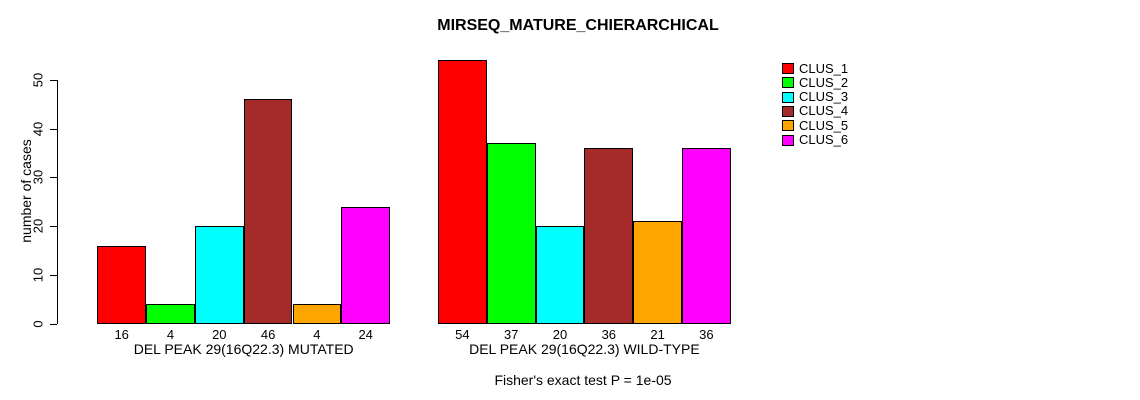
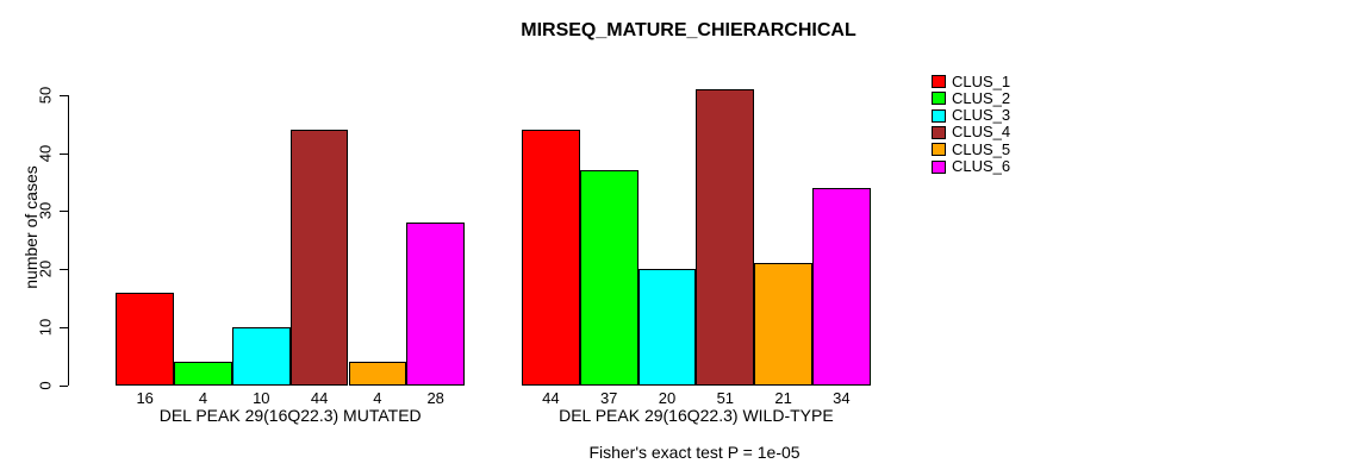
CLUS_3/DEL PEAK 29(16Q22.3) MUTATED: 20 -> 10
CLUS_4/DEL PEAK 29(16Q22.3) MUTATED: 46 -> 44
CLUS_6/DEL PEAK 29(16Q22.3) MUTATED: 24 -> 28
CLUS_1/DEL PEAK 29(16Q22.3) WILD-TYPE: 54 -> 44
CLUS_4/DEL PEAK 29(16Q22.3) WILD-TYPE: 36 -> 51
CLUS_6/DEL PEAK 29(16Q22.3) WILD-TYPE: 36 -> 34
